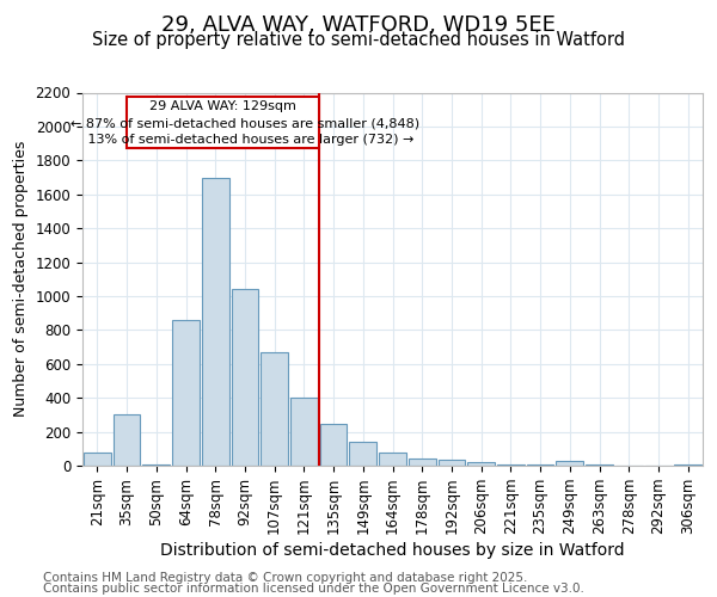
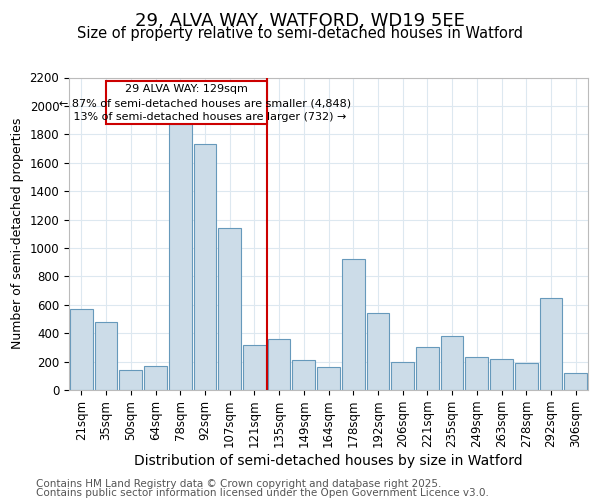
21sqm: 80 -> 570
35sqm: 300 -> 480
50sqm: 10 -> 140
64sqm: 860 -> 170
78sqm: 1700 -> 1870
92sqm: 1040 -> 1730
107sqm: 670 -> 1140
121sqm: 400 -> 320
135sqm: 240 -> 360
149sqm: 140 -> 210
164sqm: 80 -> 160
178sqm: 40 -> 920
192sqm: 40 -> 540
206sqm: 20 -> 200
221sqm: 10 -> 300
235sqm: 0 -> 380
249sqm: 30 -> 230
263sqm: 0 -> 220
278sqm: 0 -> 190
292sqm: 0 -> 650
306sqm: 0 -> 120
